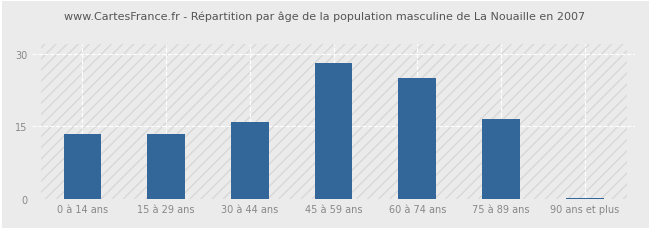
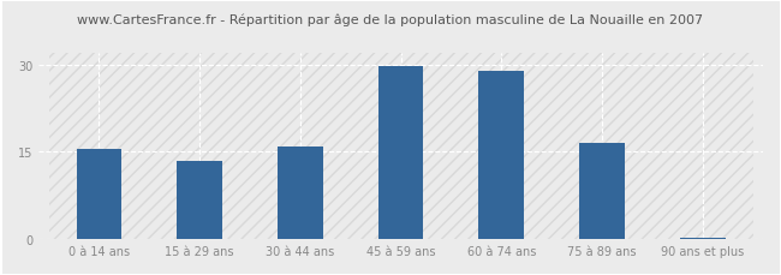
0 à 14 ans: 13.5 -> 15.5
45 à 59 ans: 28.0 -> 29.7
60 à 74 ans: 25.0 -> 28.8
